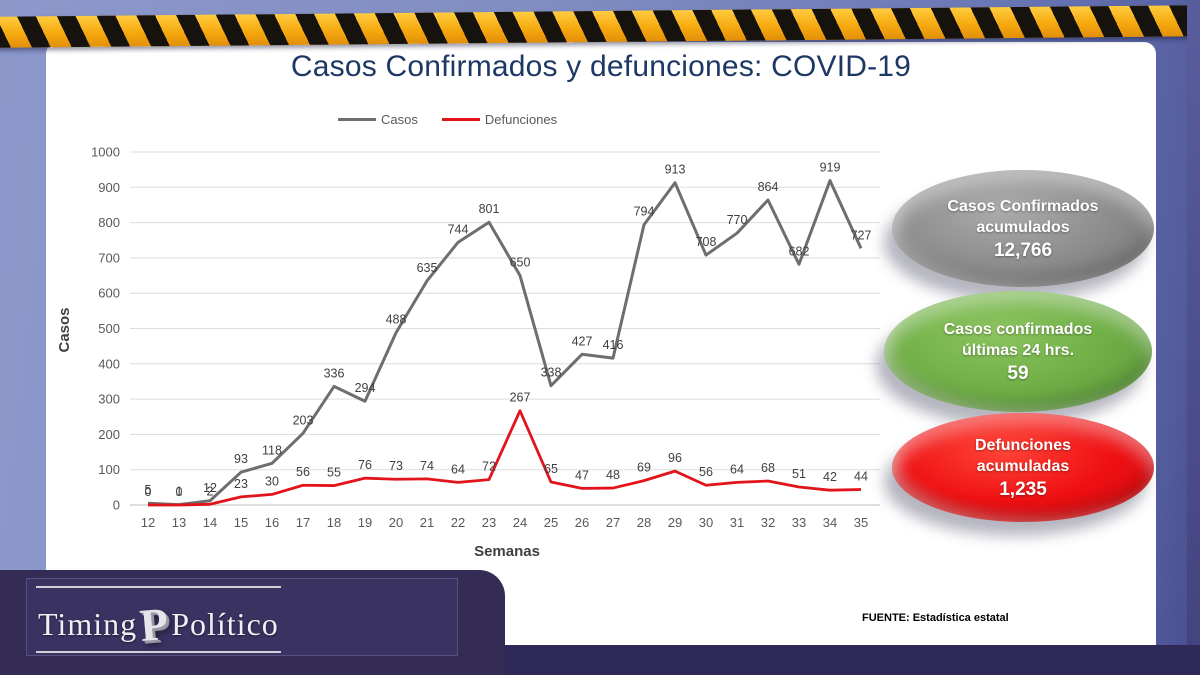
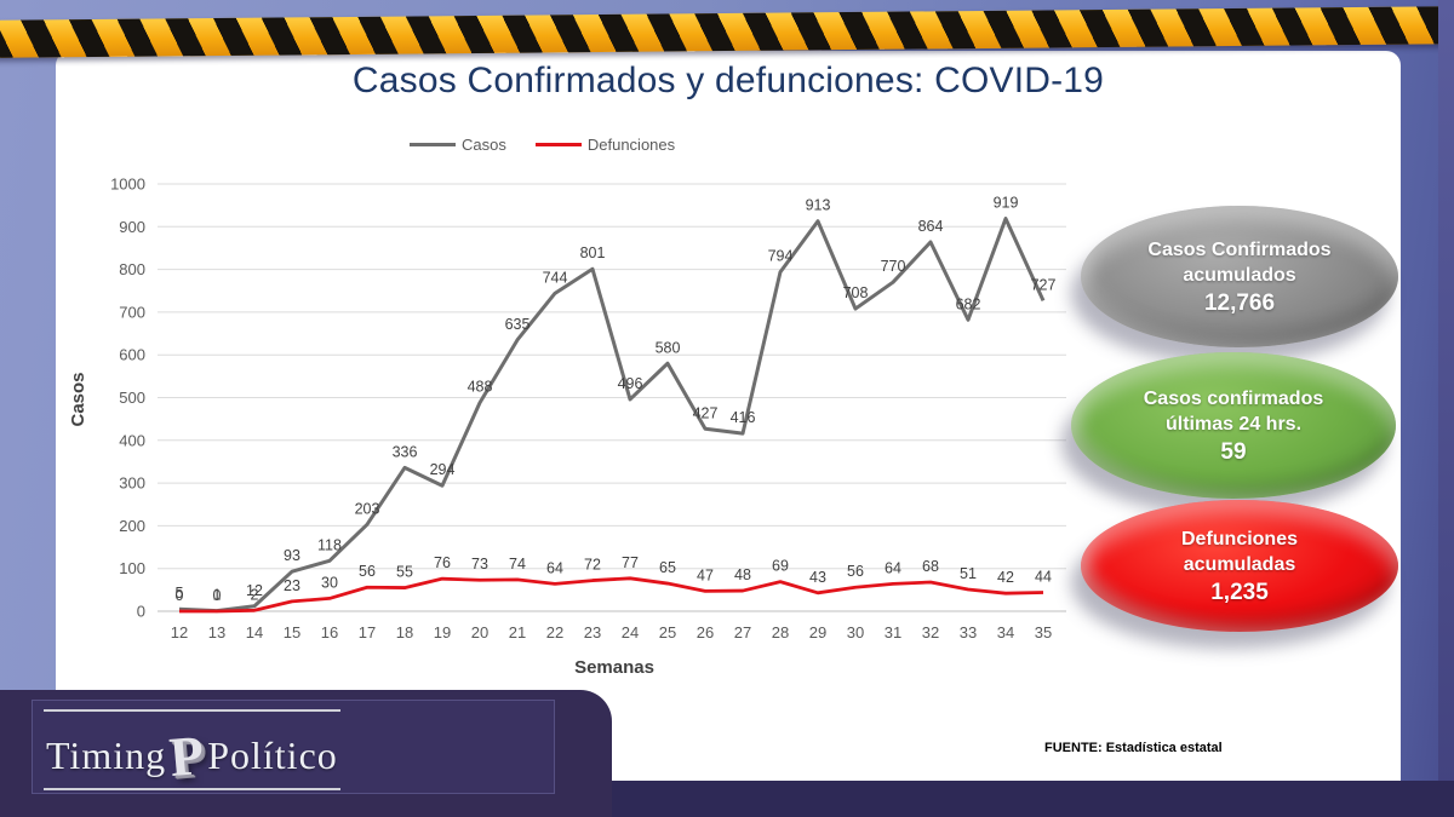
Casos/24: 650 -> 496
Defunciones/24: 267 -> 77
Casos/25: 338 -> 580
Defunciones/29: 96 -> 43
